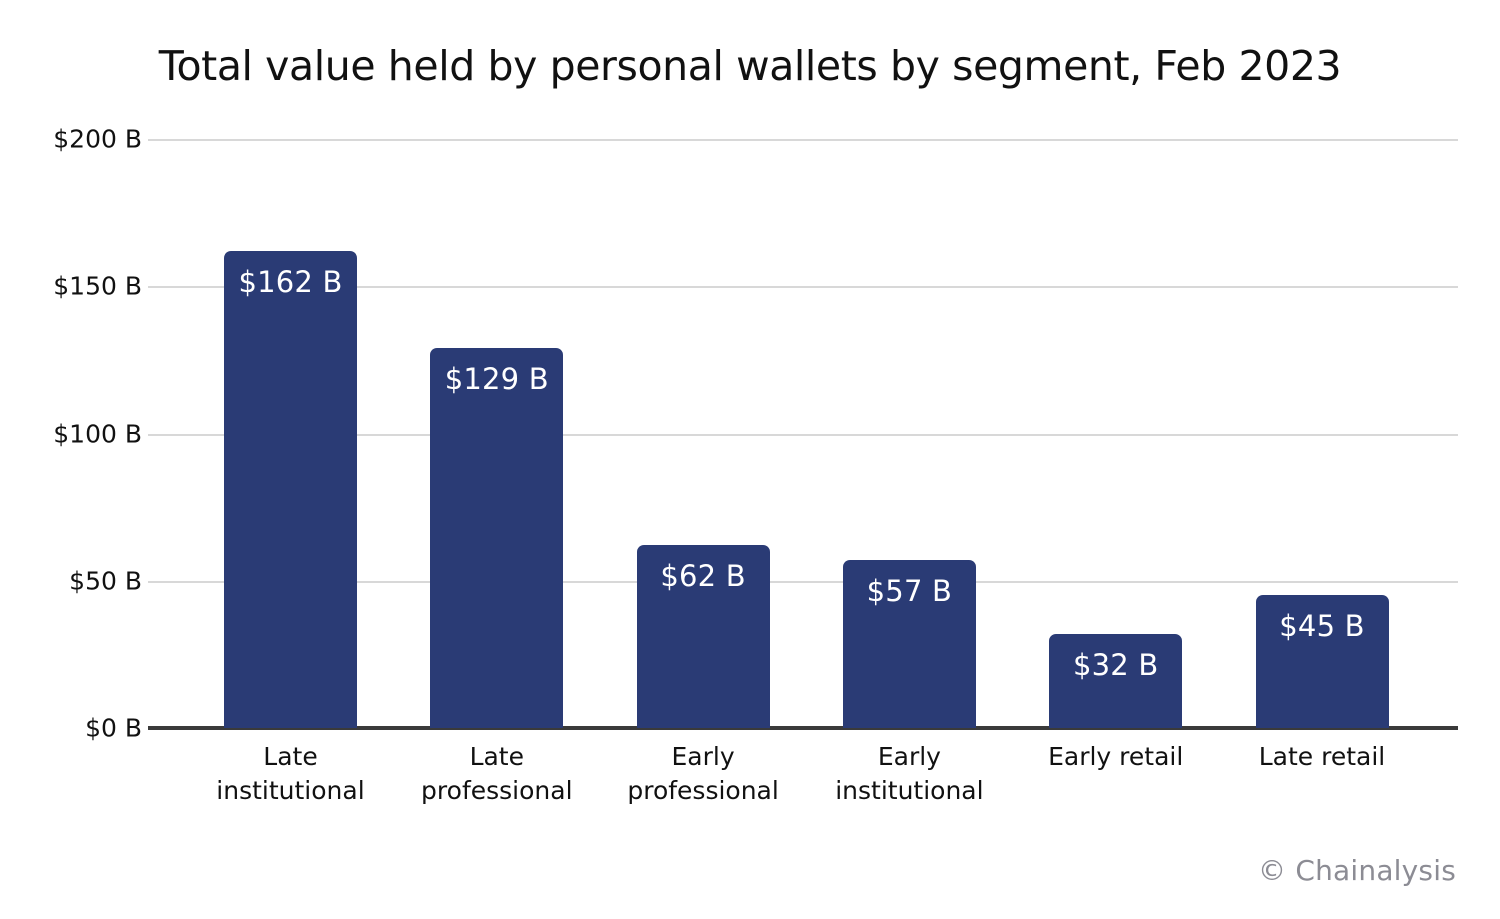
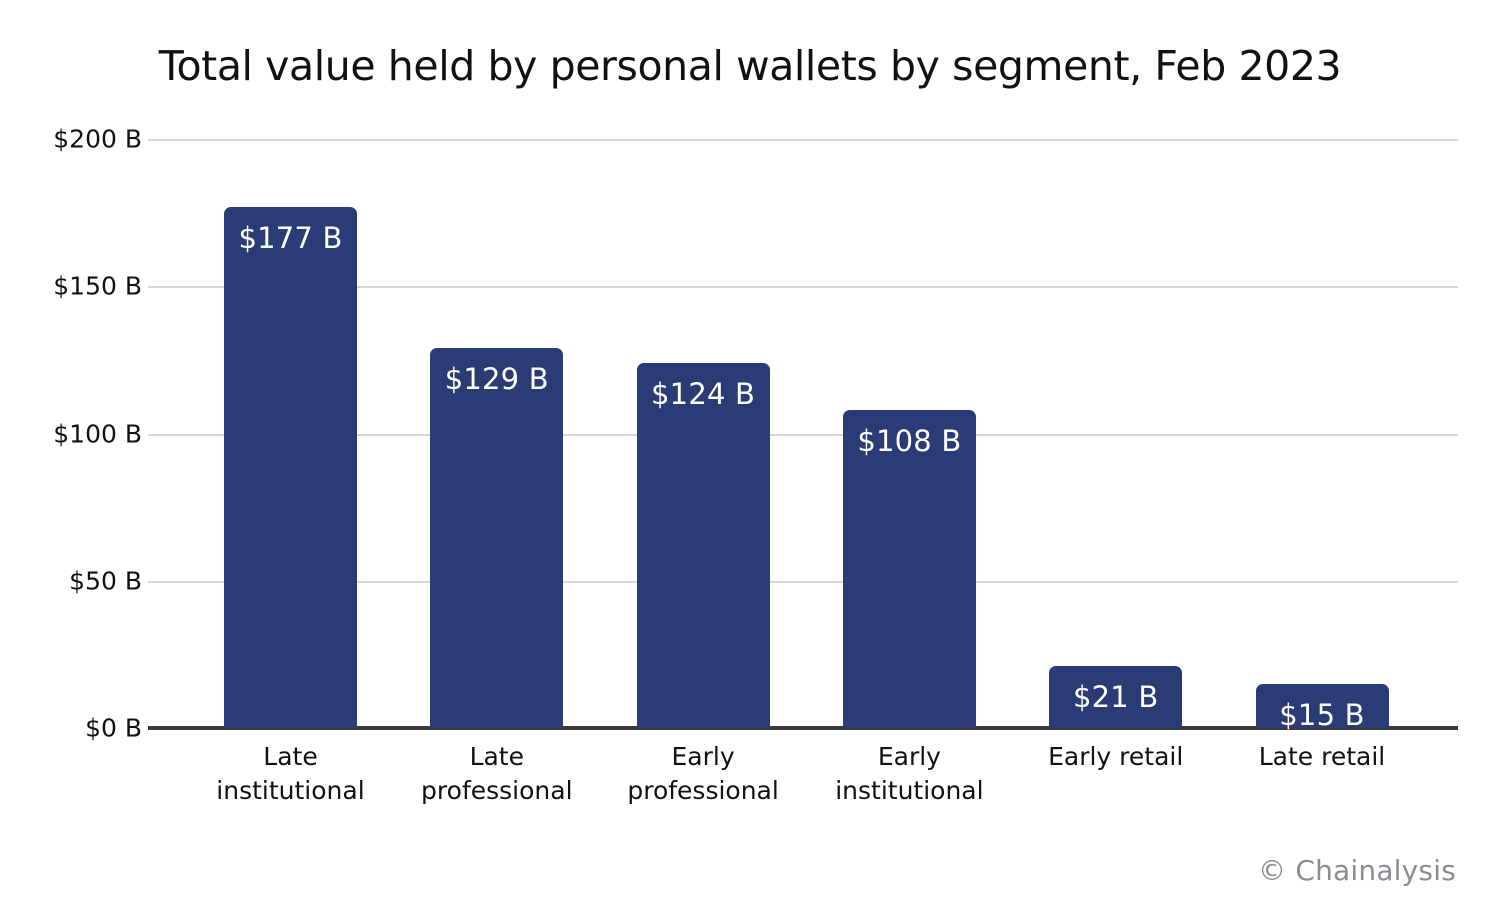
Late institutional: $162 -> $177
Early professional: $62 -> $124
Early institutional: $57 -> $108
Early retail: $32 -> $21
Late retail: $45 -> $15
